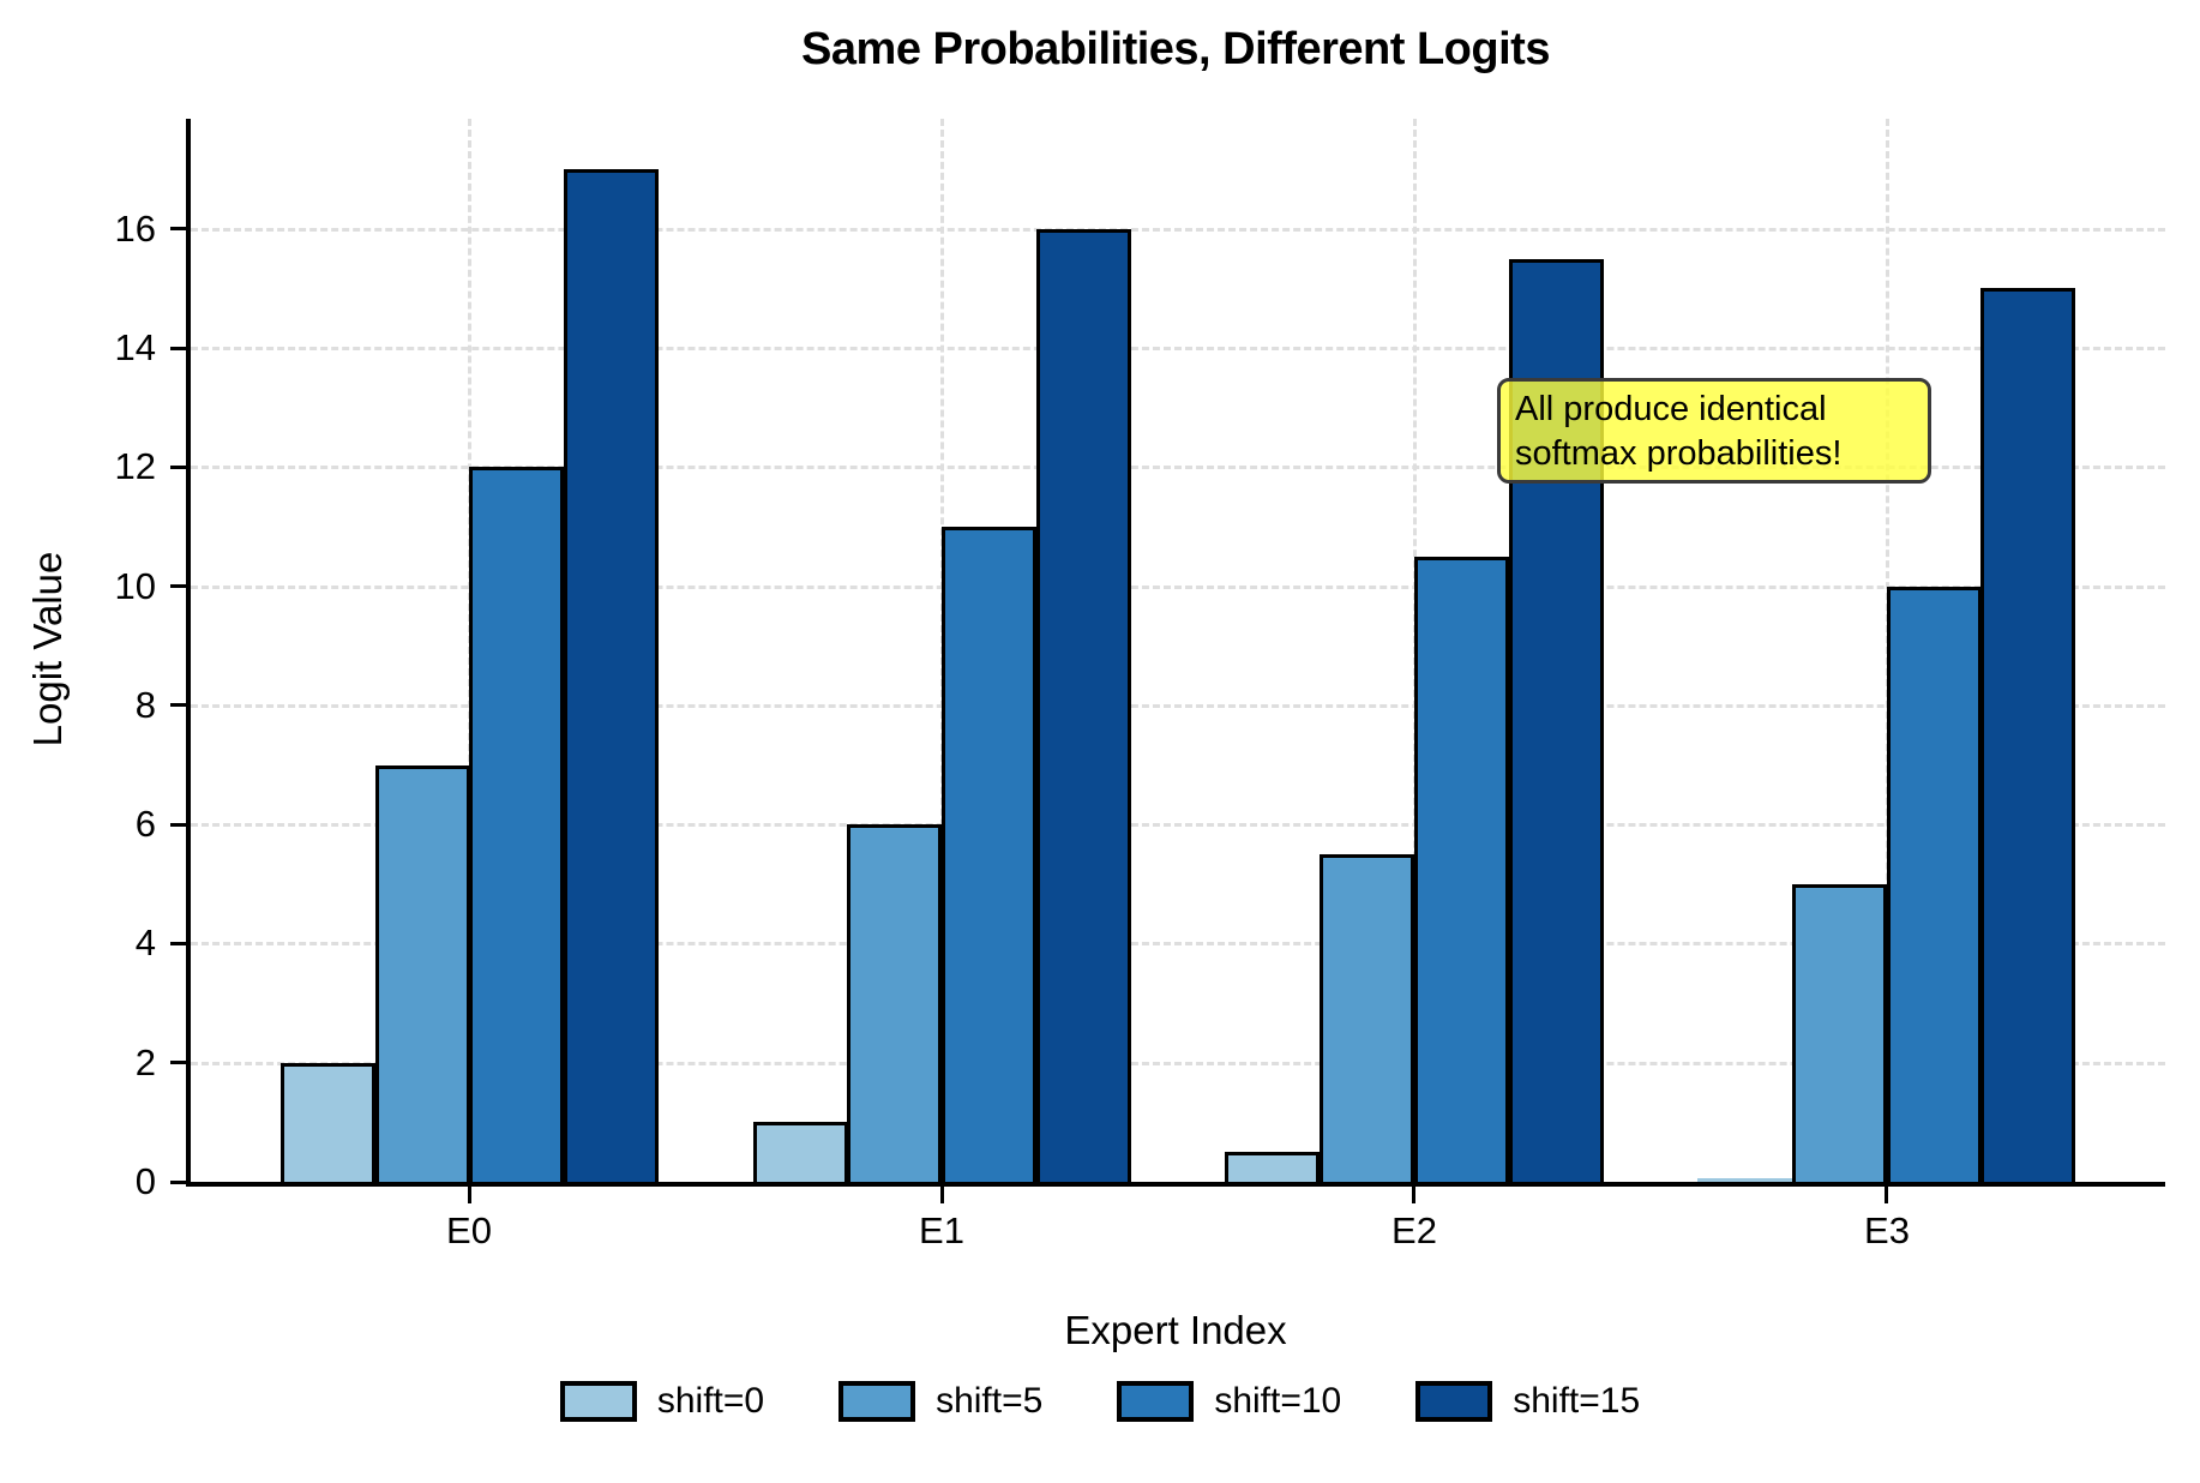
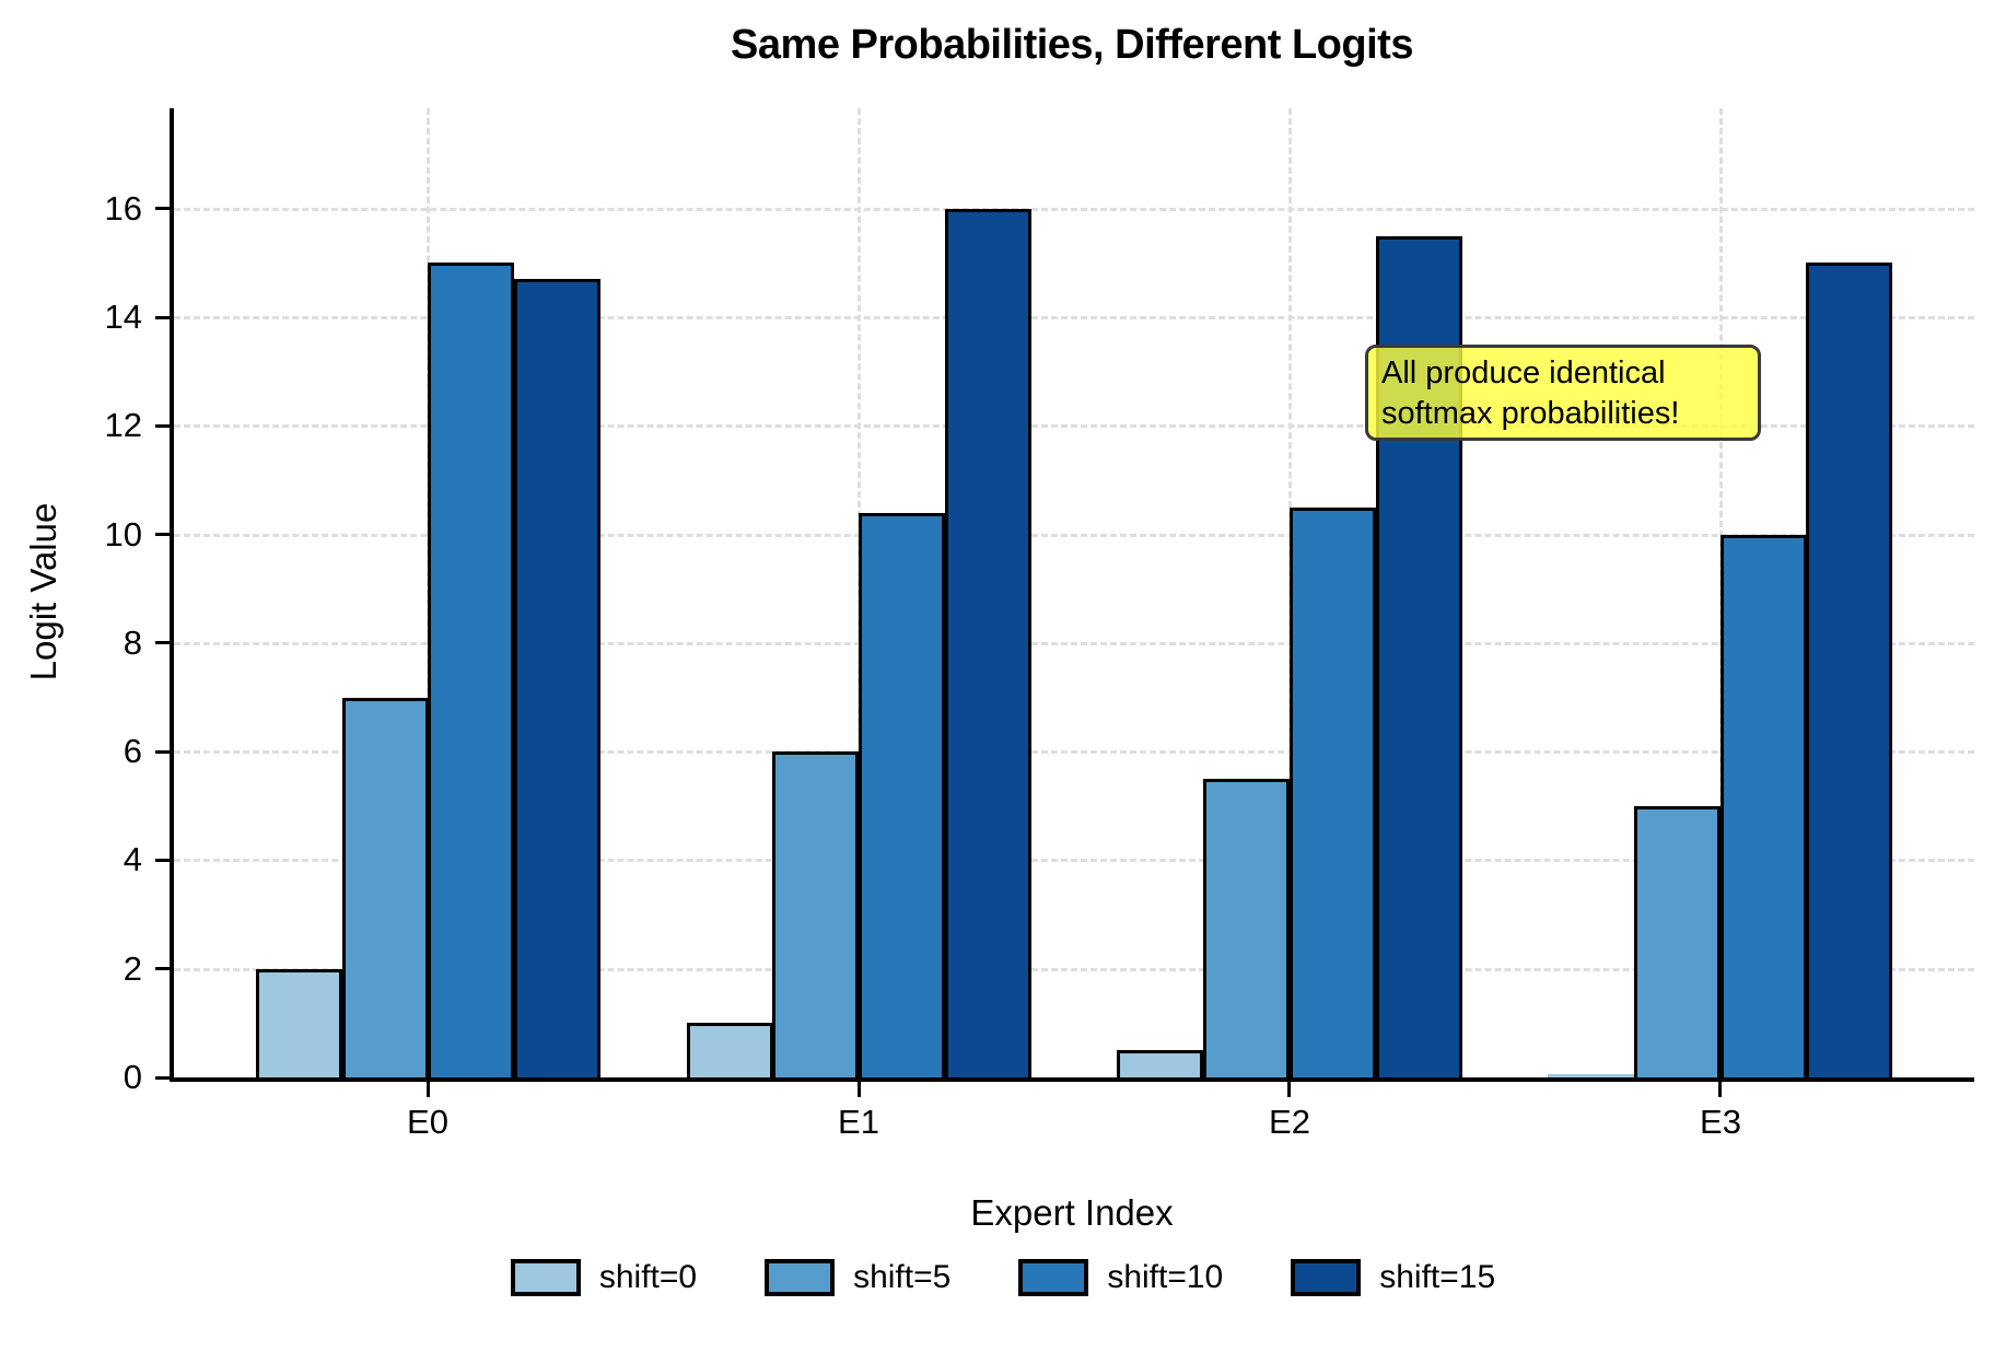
shift=10/E0: 12.0 -> 15.0
shift=15/E0: 17.0 -> 14.7
shift=10/E1: 11.0 -> 10.4
